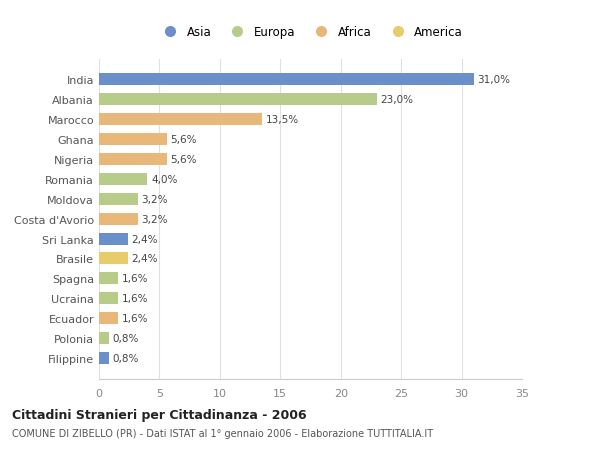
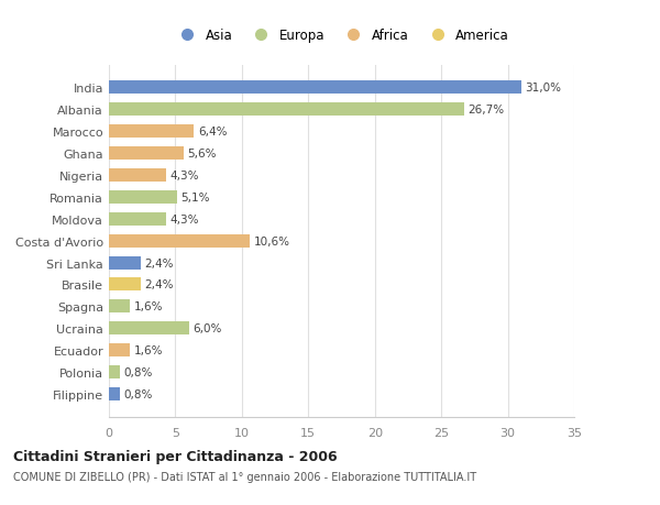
Albania: 23,0% -> 26,7%
Marocco: 13,5% -> 6,4%
Nigeria: 5,6% -> 4,3%
Romania: 4,0% -> 5,1%
Moldova: 3,2% -> 4,3%
Costa d'Avorio: 3,2% -> 10,6%
Ucraina: 1,6% -> 6,0%
